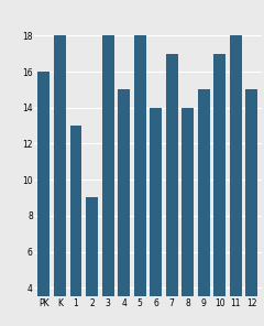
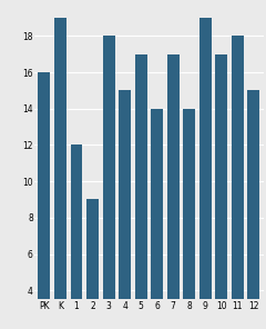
K: 18 -> 19
1: 13 -> 12
5: 18 -> 17
9: 15 -> 19
